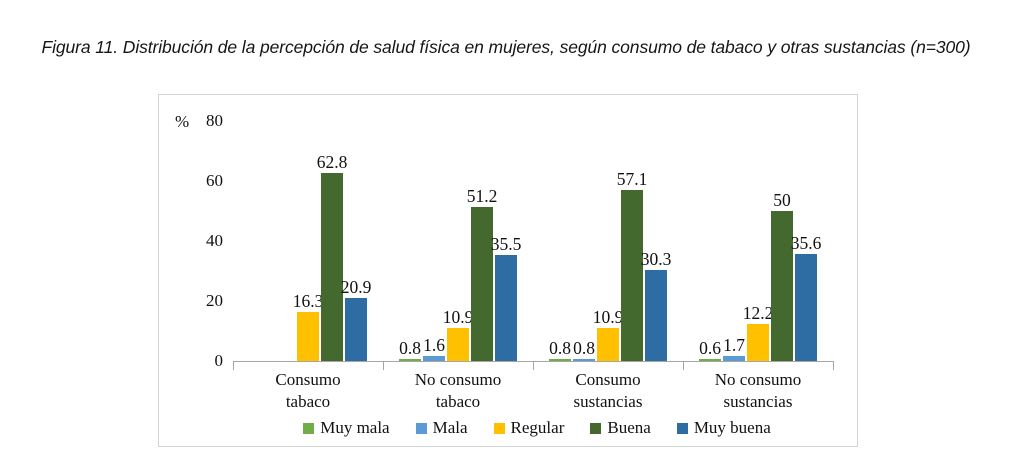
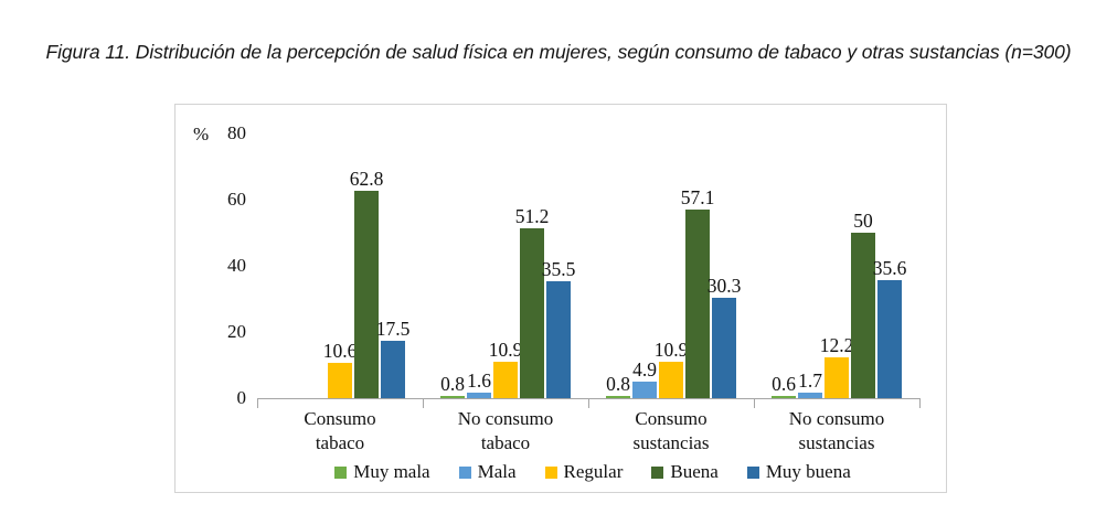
Regular/Consumo tabaco: 16.3 -> 10.6
Muy buena/Consumo tabaco: 20.9 -> 17.5
Mala/Consumo sustancias: 0.8 -> 4.9
